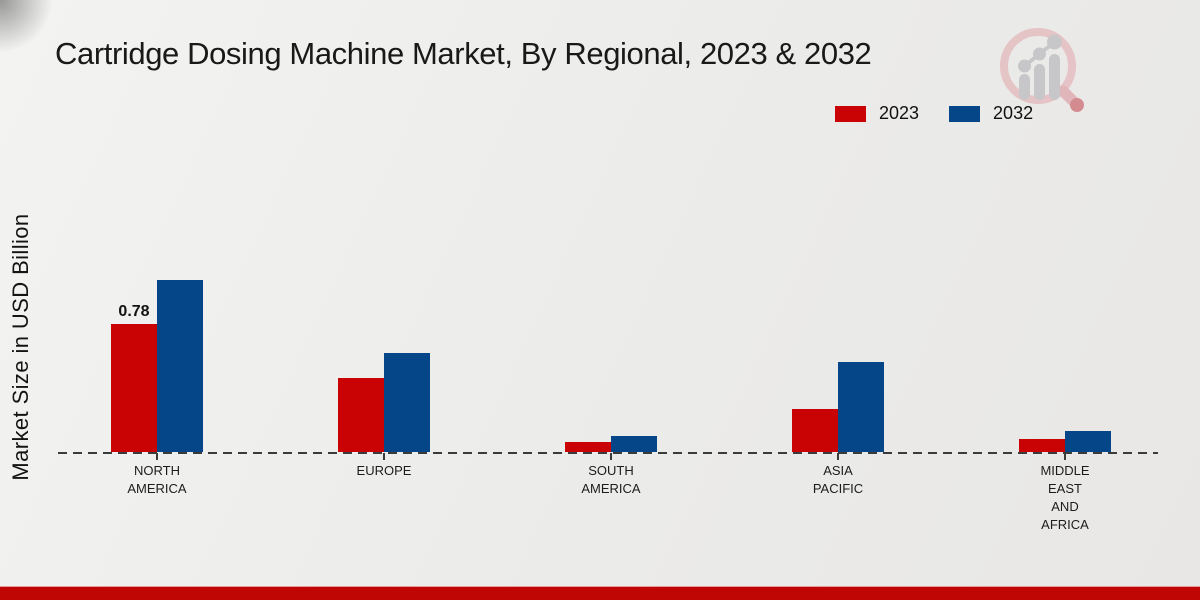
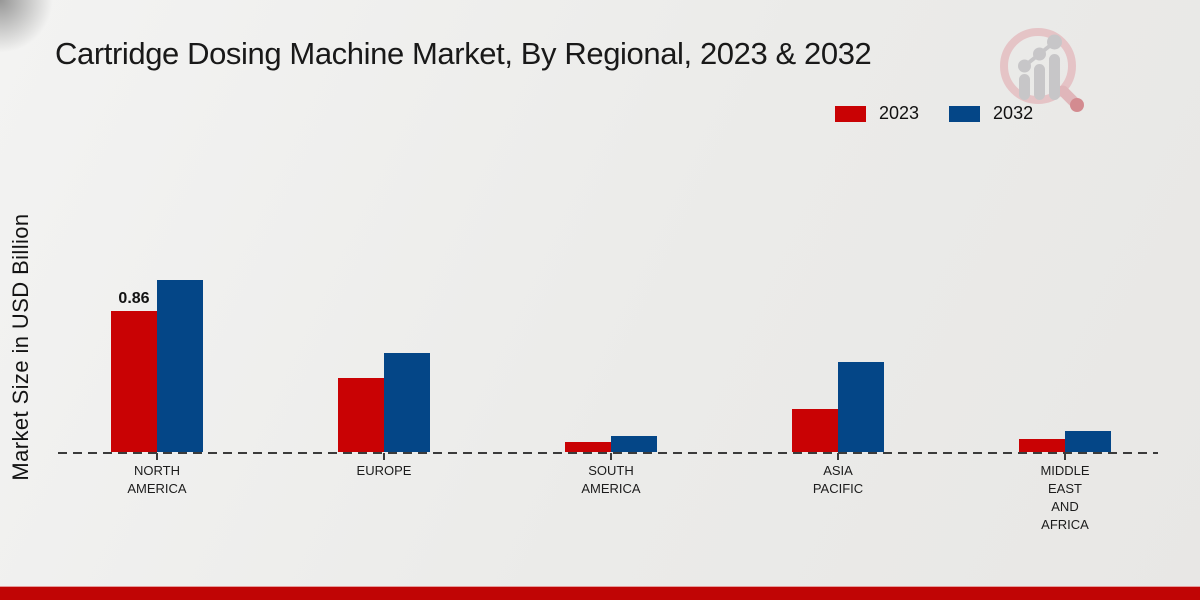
2023/NORTH AMERICA: 0.78 -> 0.86
